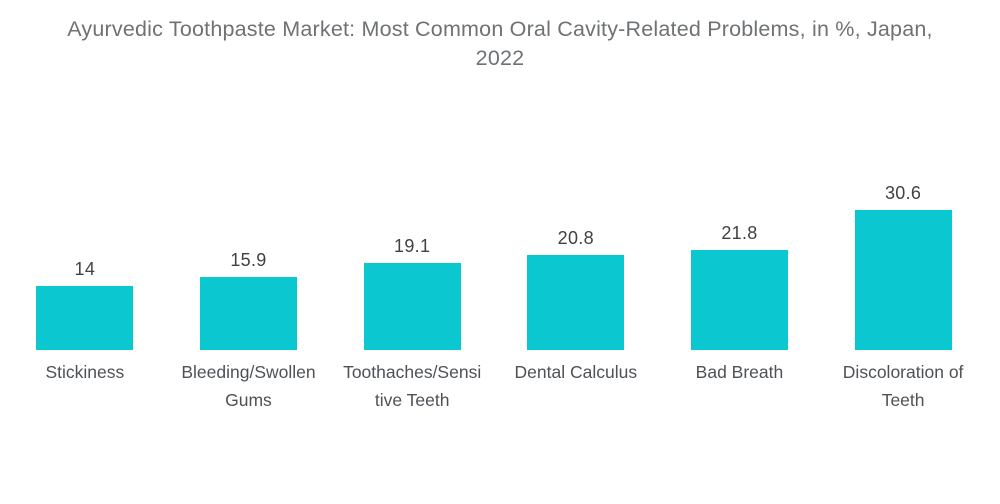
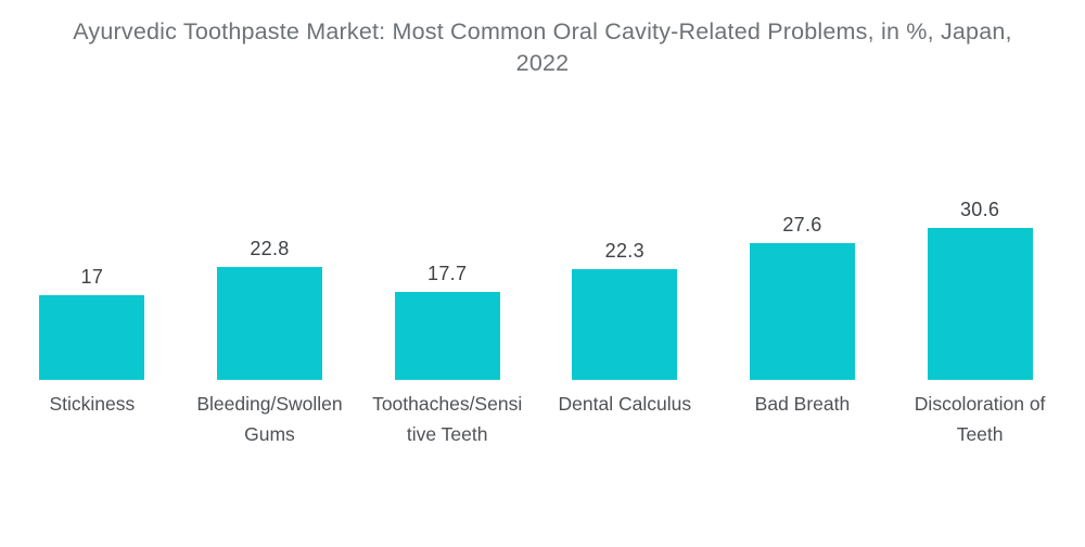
Stickiness: 14 -> 17
Bleeding/Swollen Gums: 15.9 -> 22.8
Toothaches/Sensitive Teeth: 19.1 -> 17.7
Dental Calculus: 20.8 -> 22.3
Bad Breath: 21.8 -> 27.6
